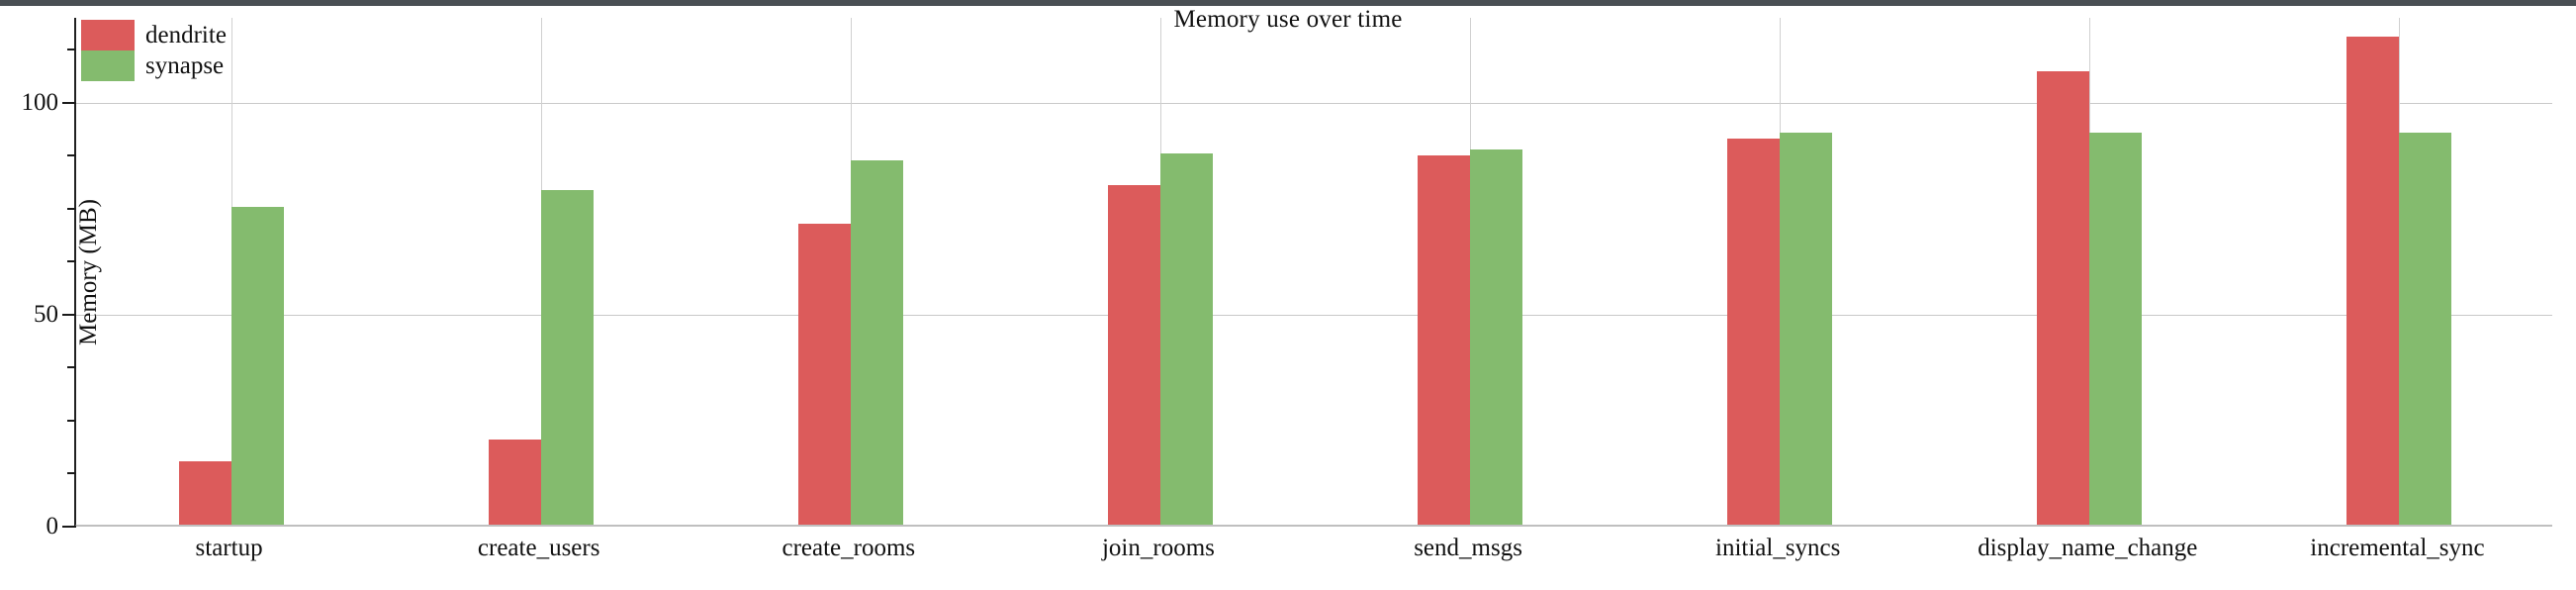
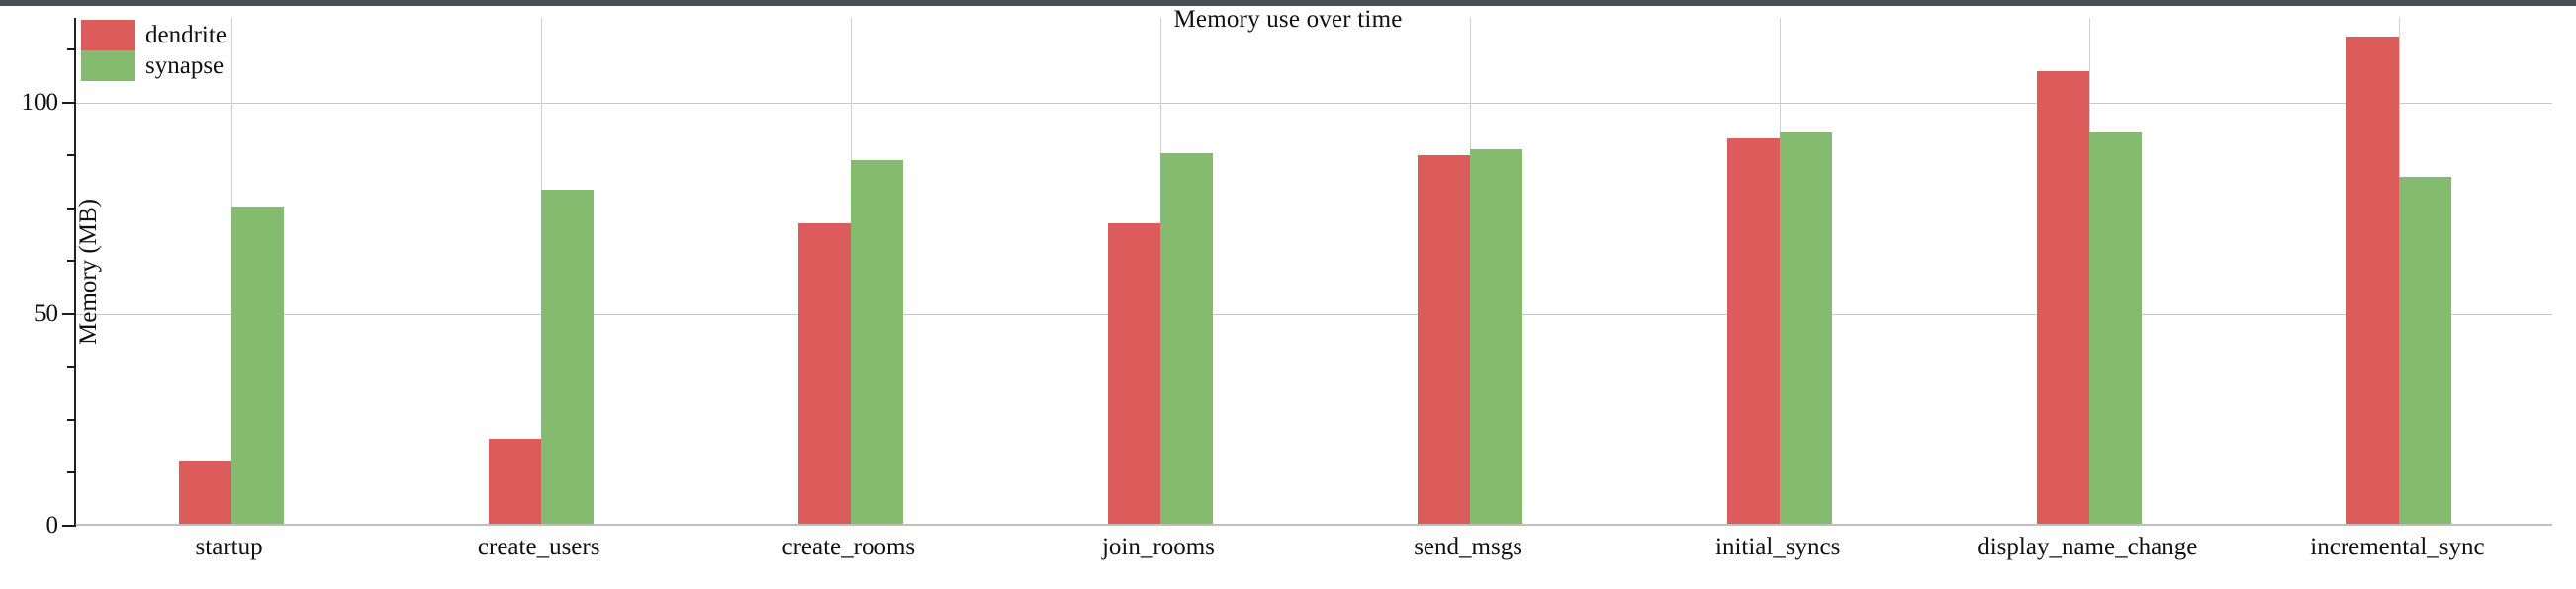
dendrite/join_rooms: 80 -> 71
synapse/incremental_sync: 92 -> 82
